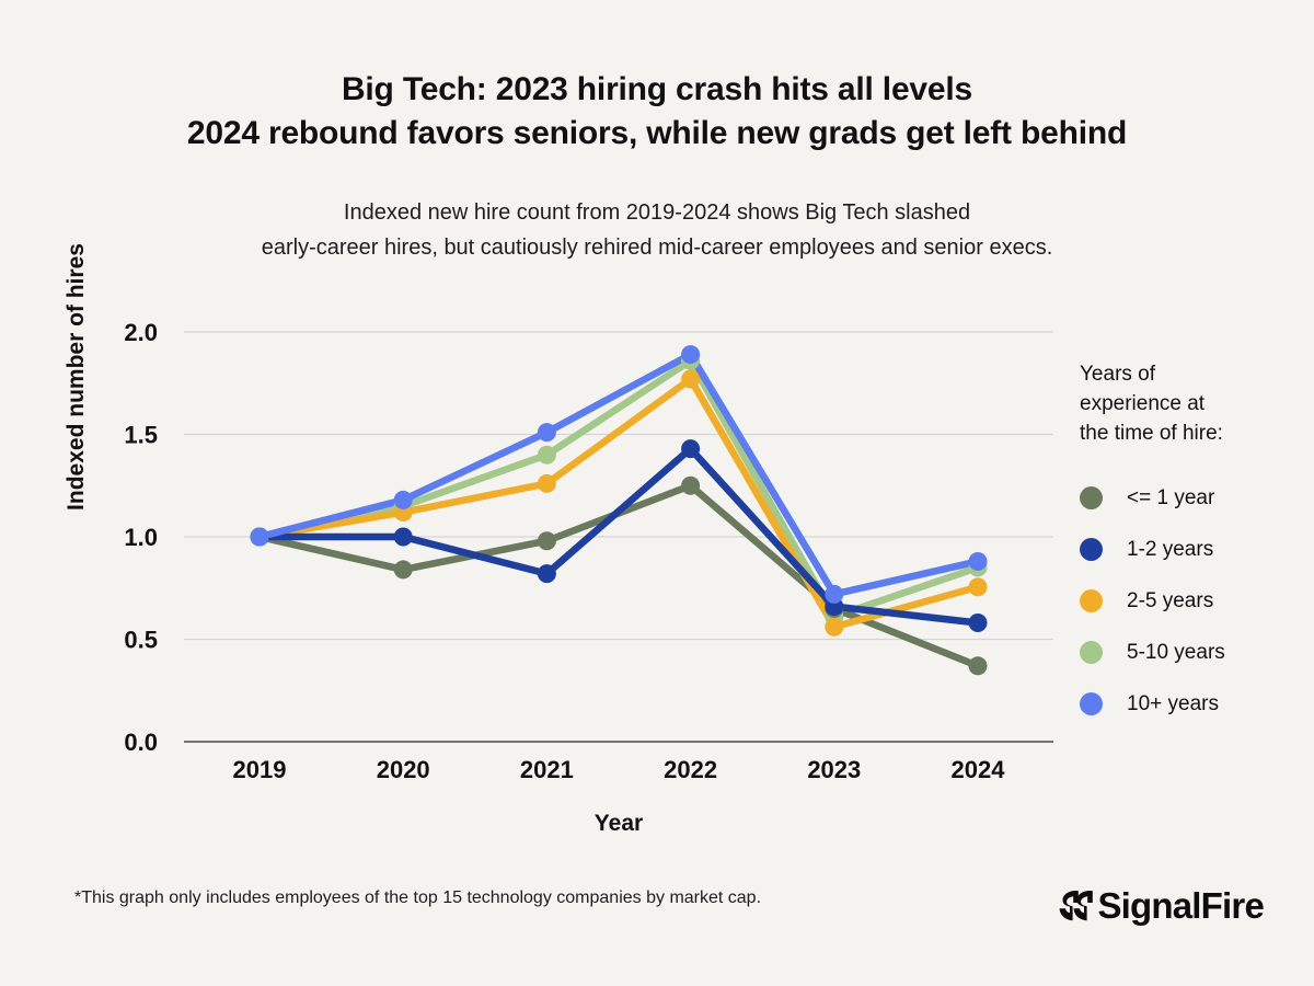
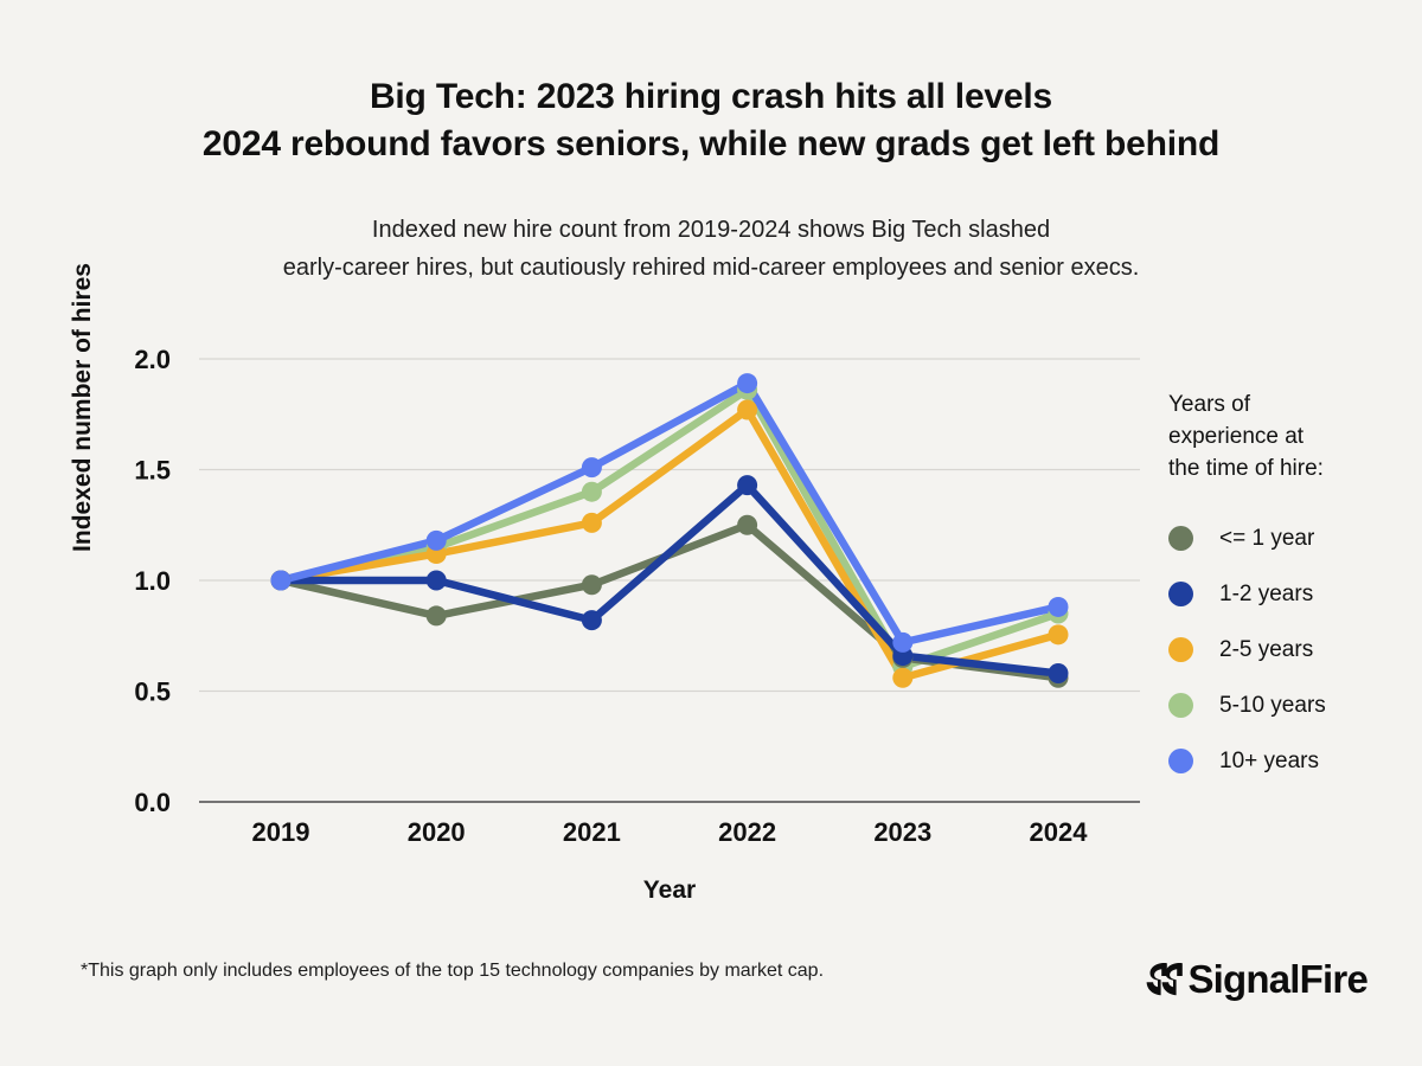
<= 1 year/2024: 0.37 -> 0.56
